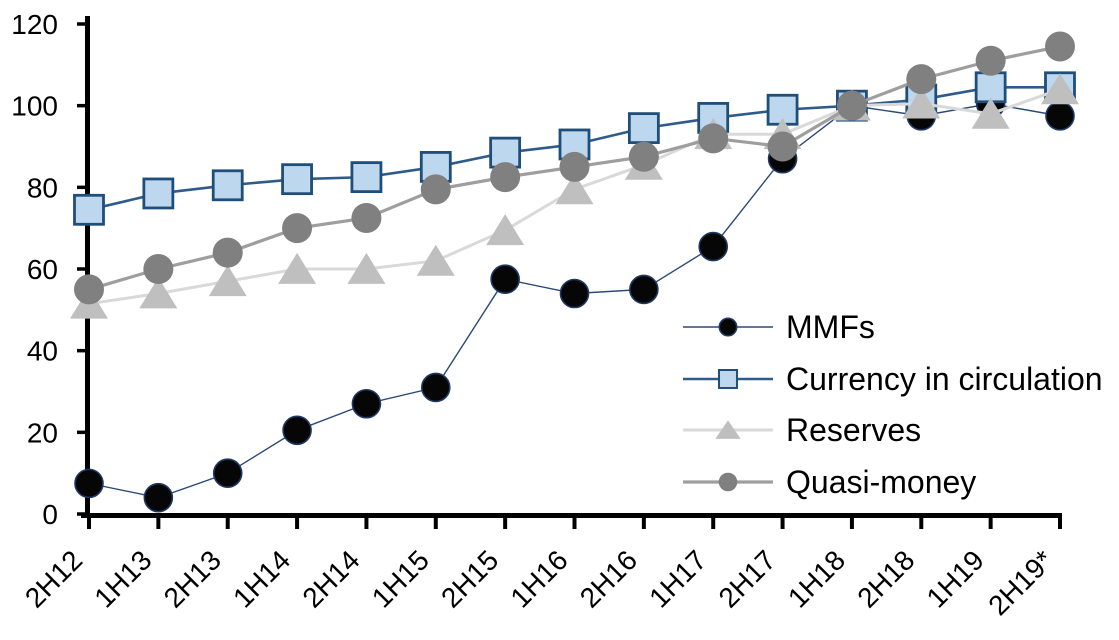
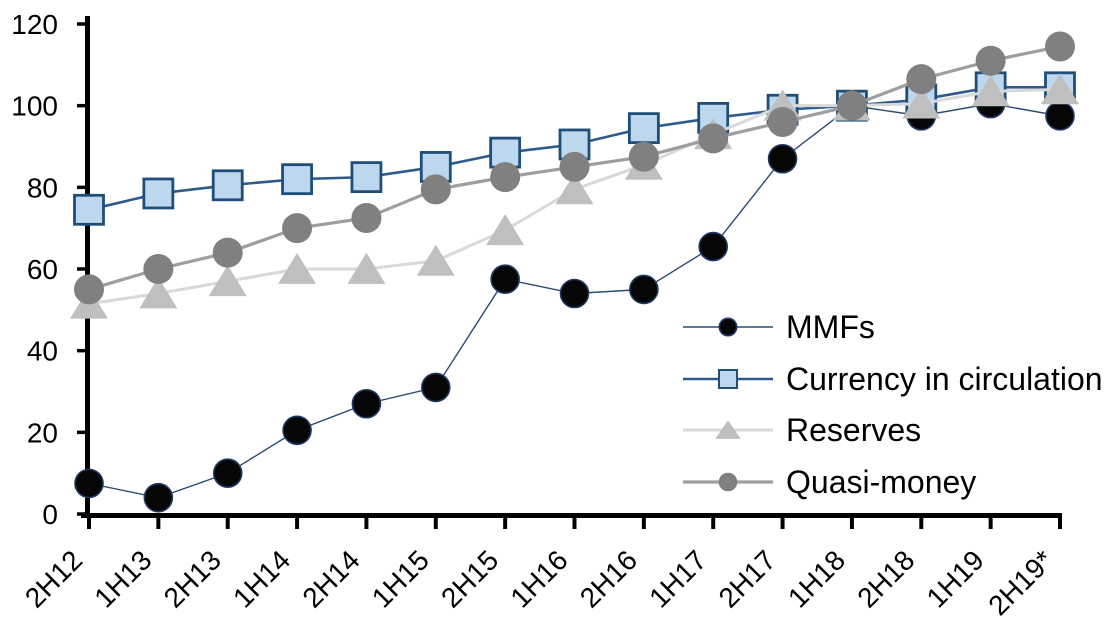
Reserves/2H17: 93 -> 100
Quasi-money/2H17: 90 -> 96
Reserves/1H19: 98 -> 104
